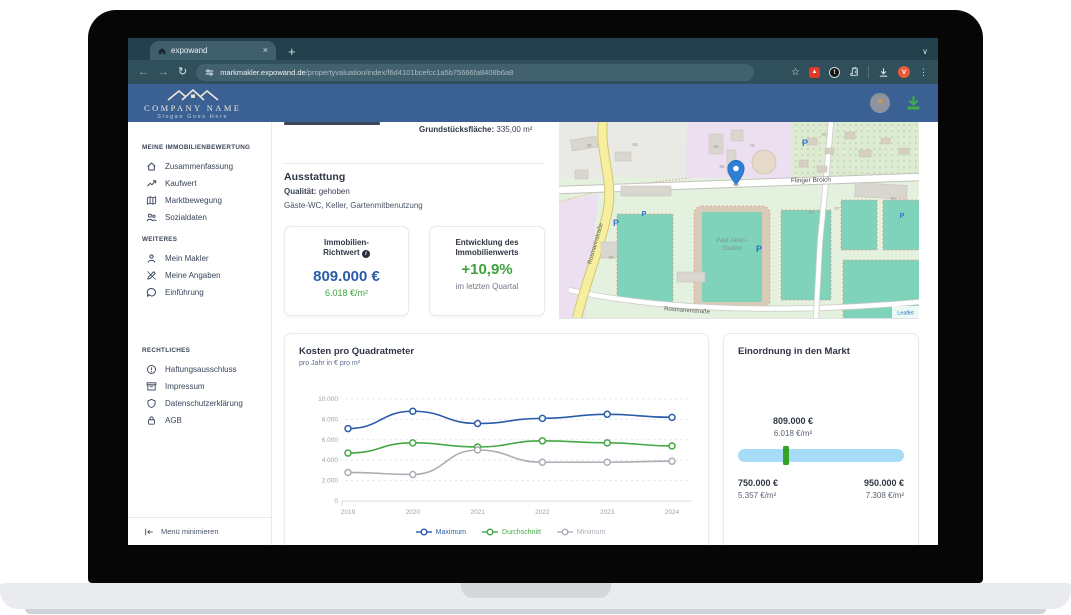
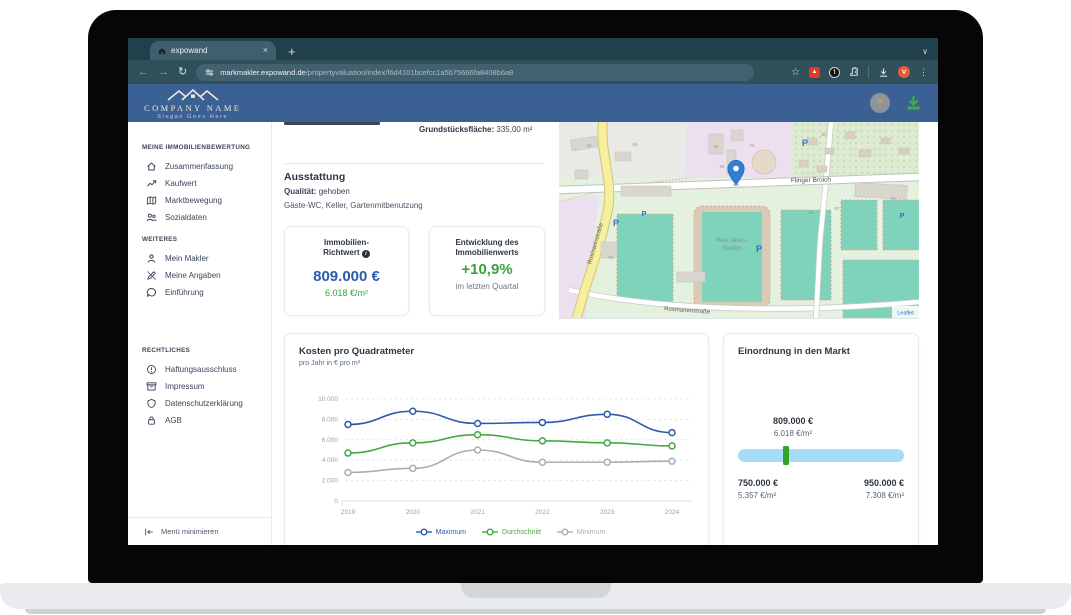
Maximum/2019: 7100 -> 7500
Minimum/2020: 2600 -> 3200
Durchschnitt/2021: 5300 -> 6500
Maximum/2022: 8100 -> 7700
Maximum/2024: 8200 -> 6700
